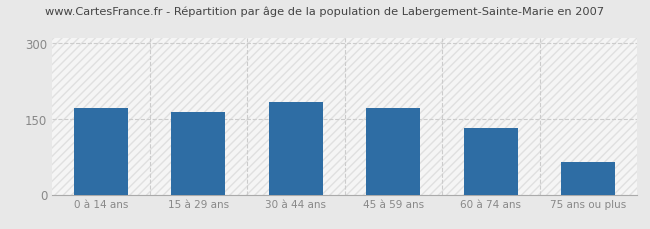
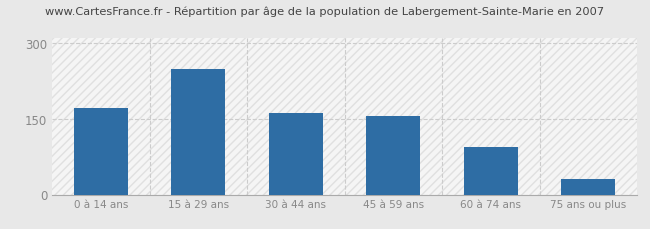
15 à 29 ans: 163 -> 248
30 à 44 ans: 183 -> 162
45 à 59 ans: 171 -> 156
60 à 74 ans: 132 -> 94
75 ans ou plus: 65 -> 30
